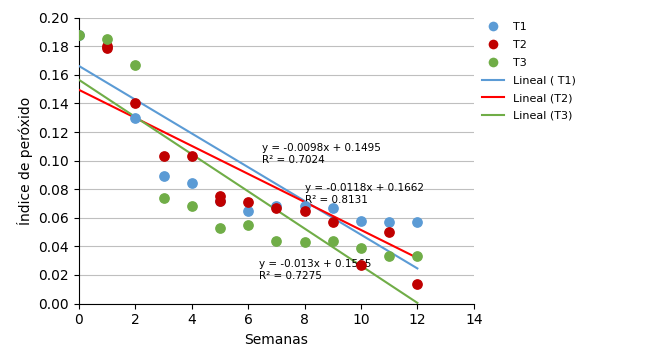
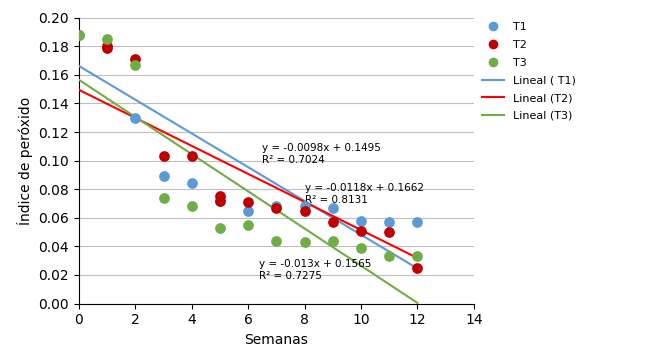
T2/2: 0.140 -> 0.171
T2/10: 0.027 -> 0.051
T2/12: 0.014 -> 0.025
